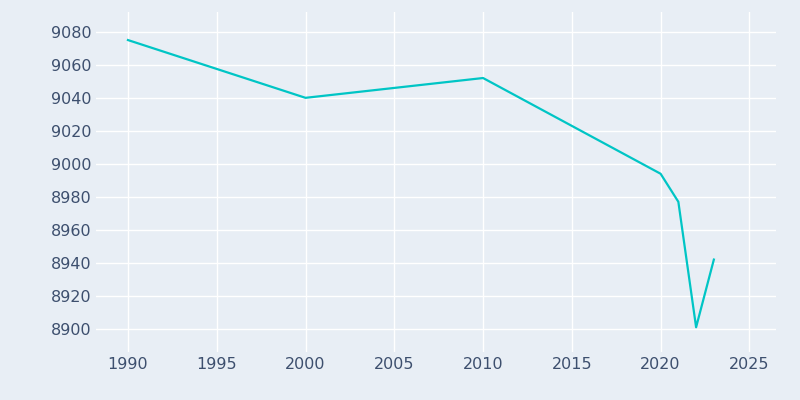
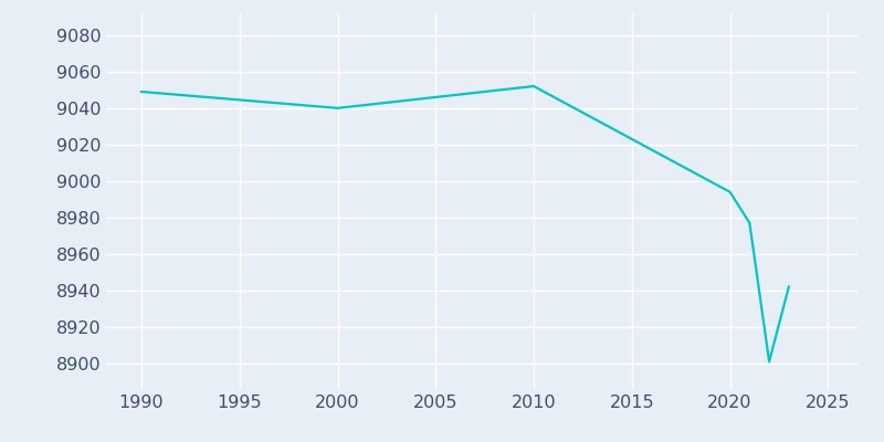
1990: 9075 -> 9049
